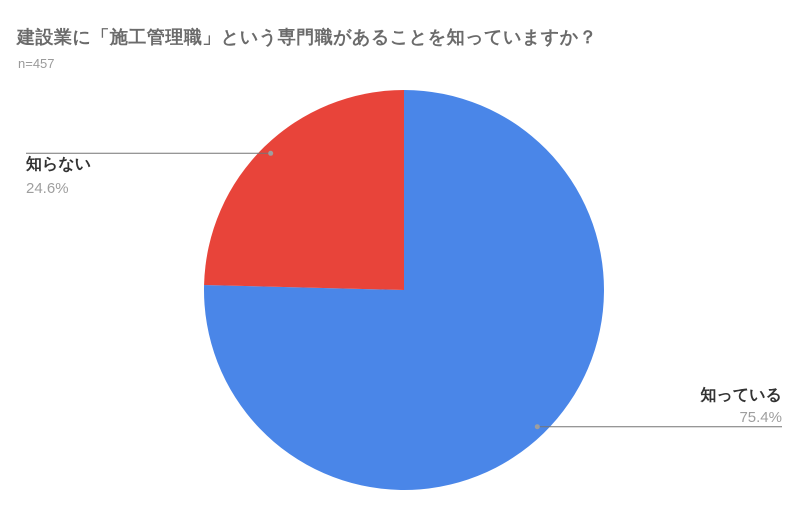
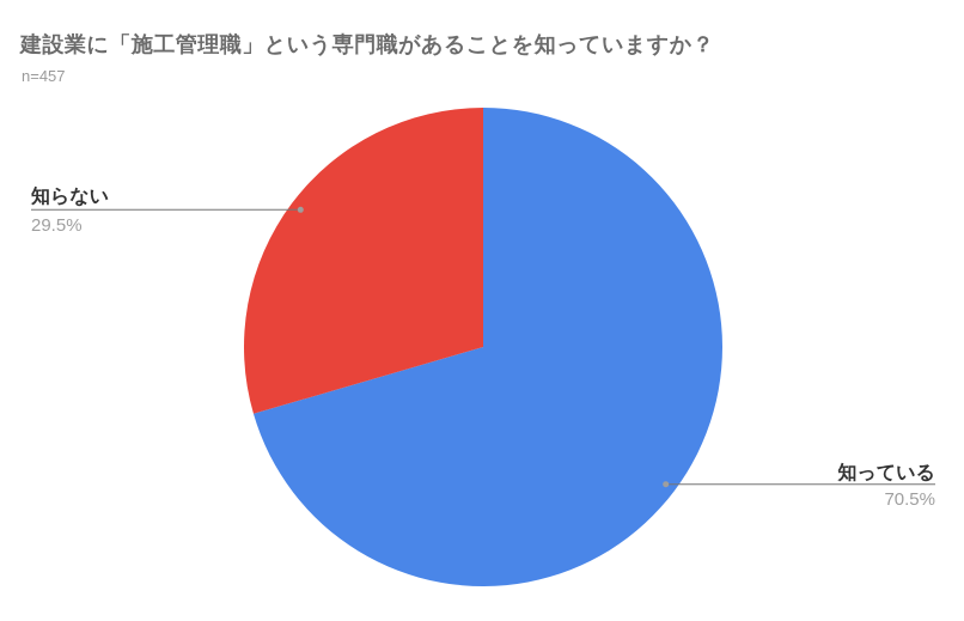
知っている: 75.4% -> 70.5%
知らない: 24.6% -> 29.5%
